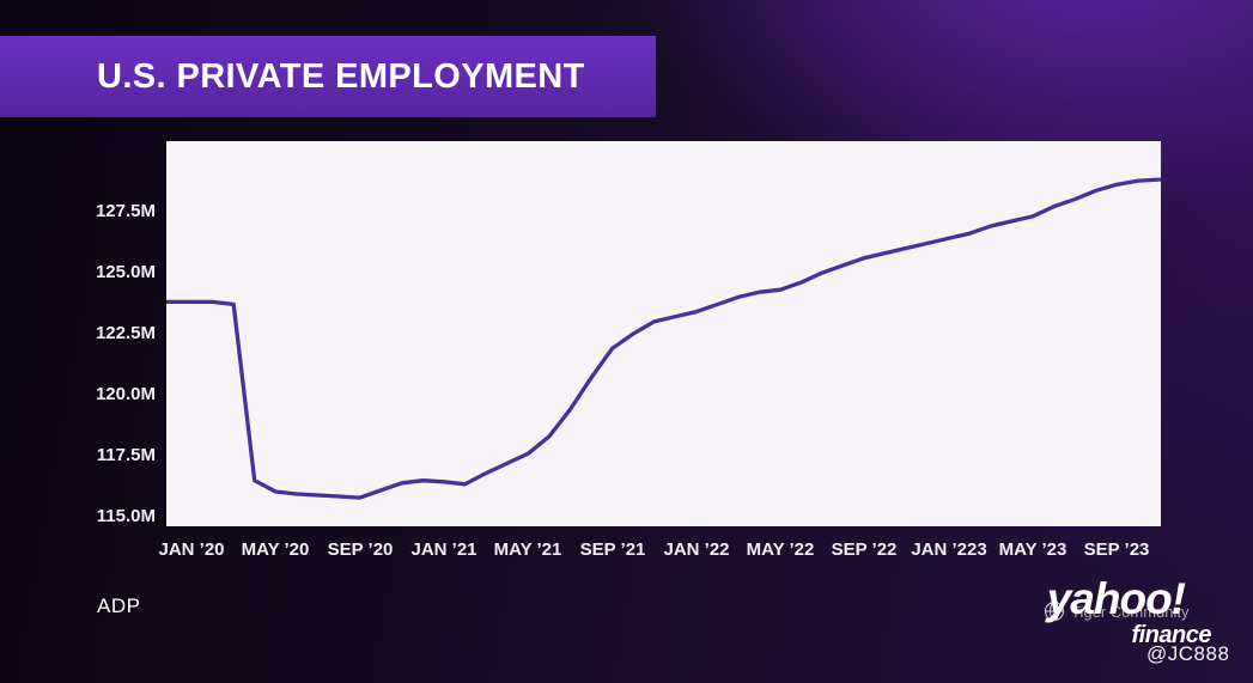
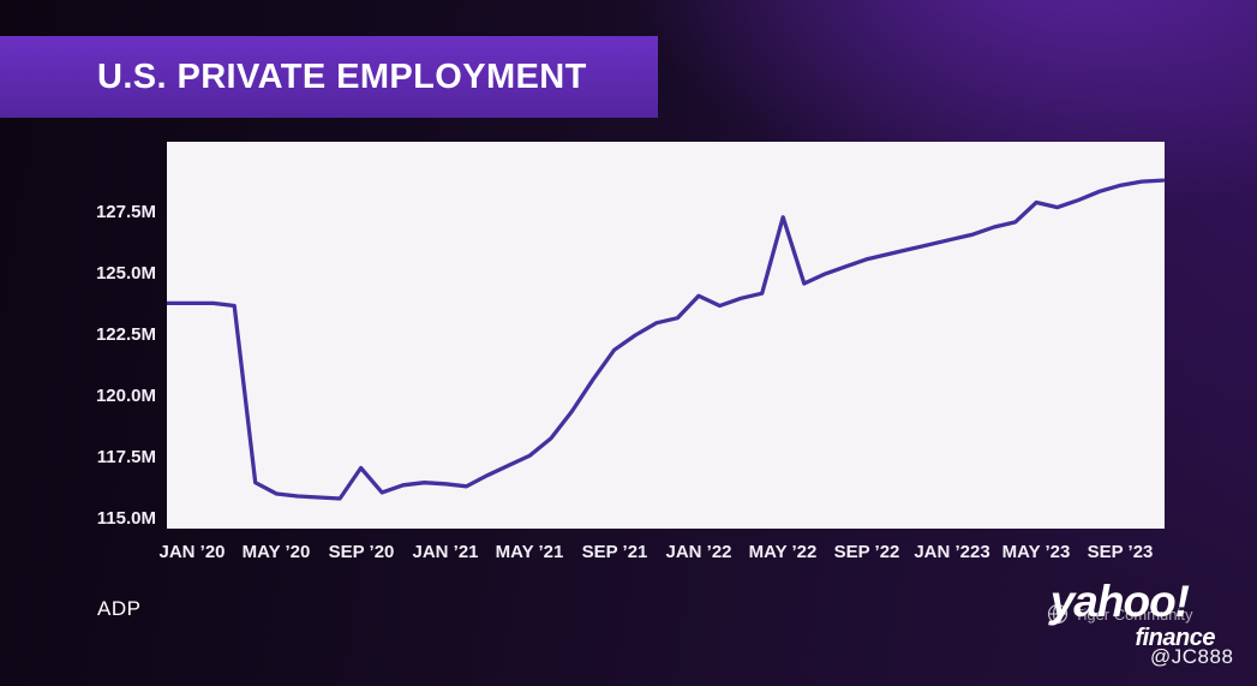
SEP ’20: 115.8M -> 117.1M
JAN ’22: 123.4M -> 124.1M
MAY ’22: 124.3M -> 127.3M
MAY ’23: 127.3M -> 127.9M
